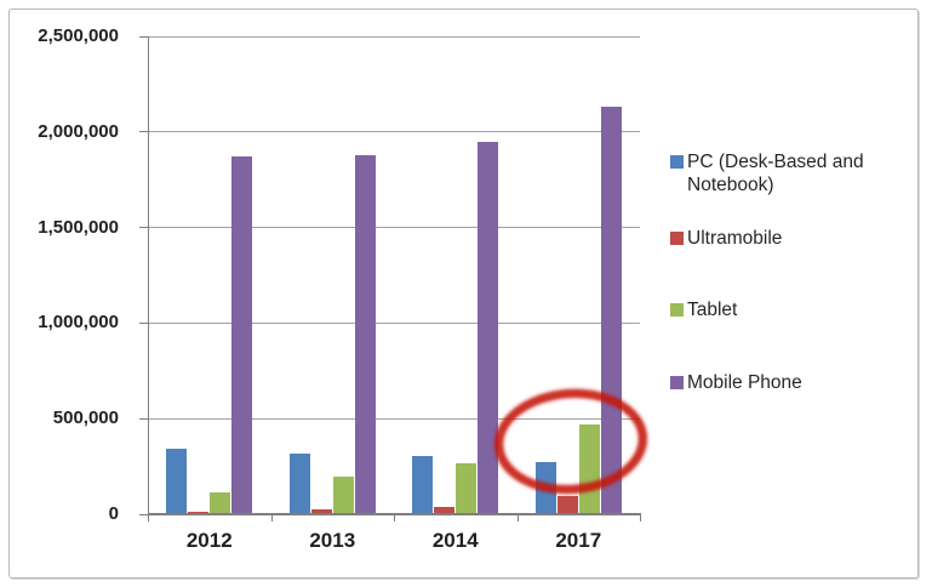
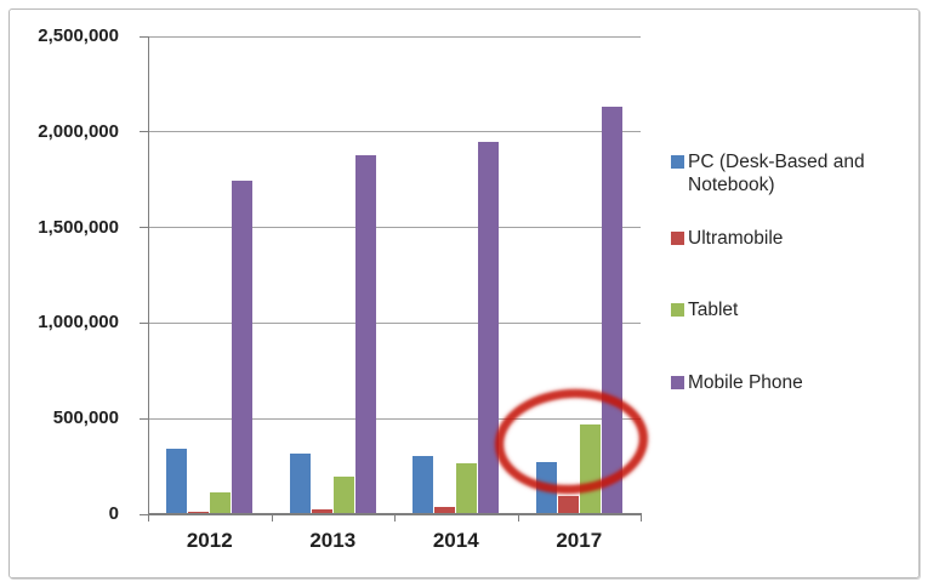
Mobile Phone/2012: 1870000 -> 1750000
